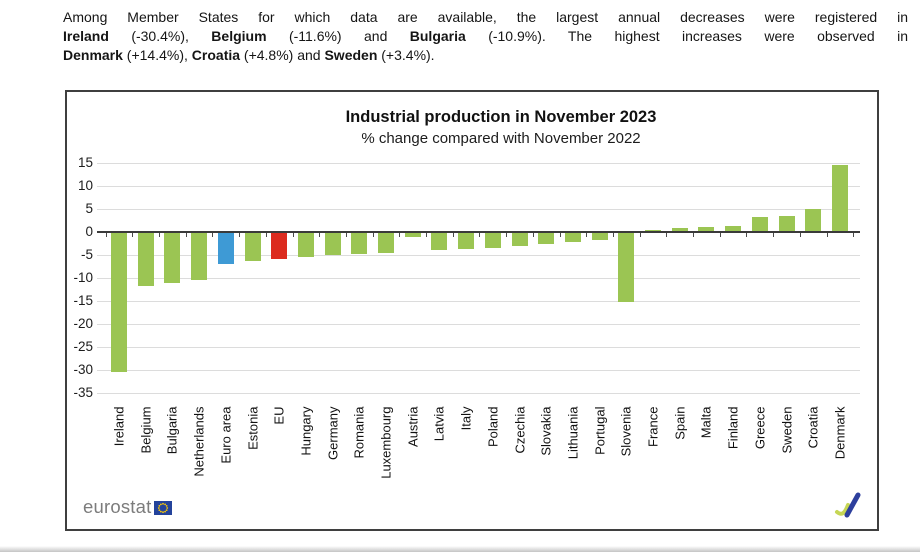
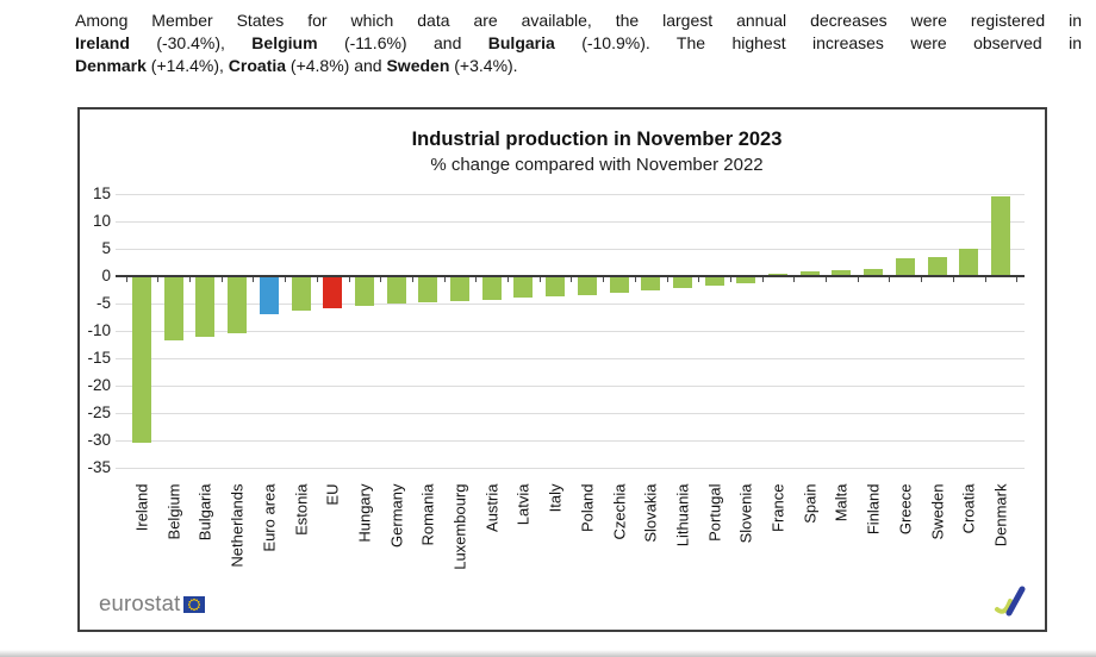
Austria: -1 -> -4
Slovenia: -15 -> -1
